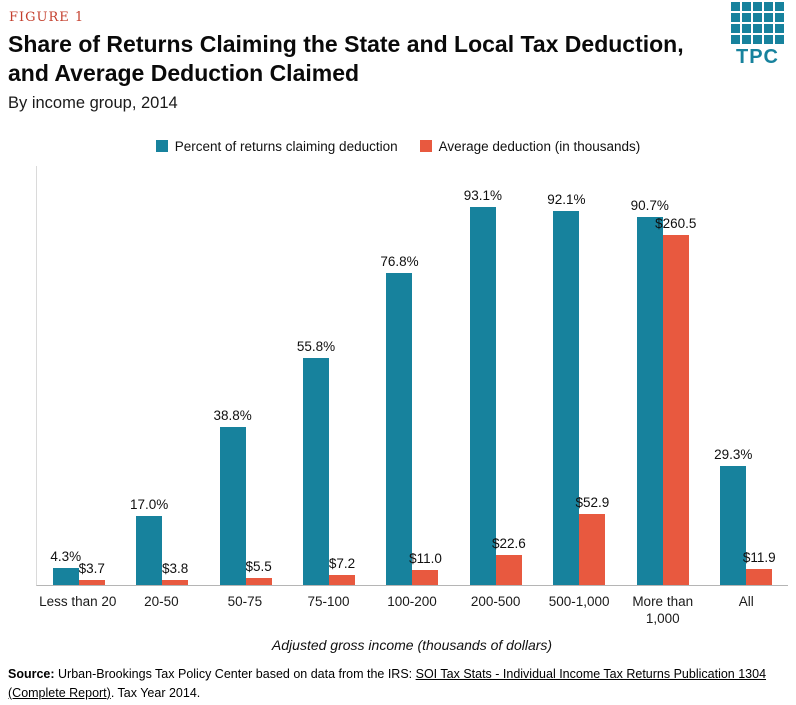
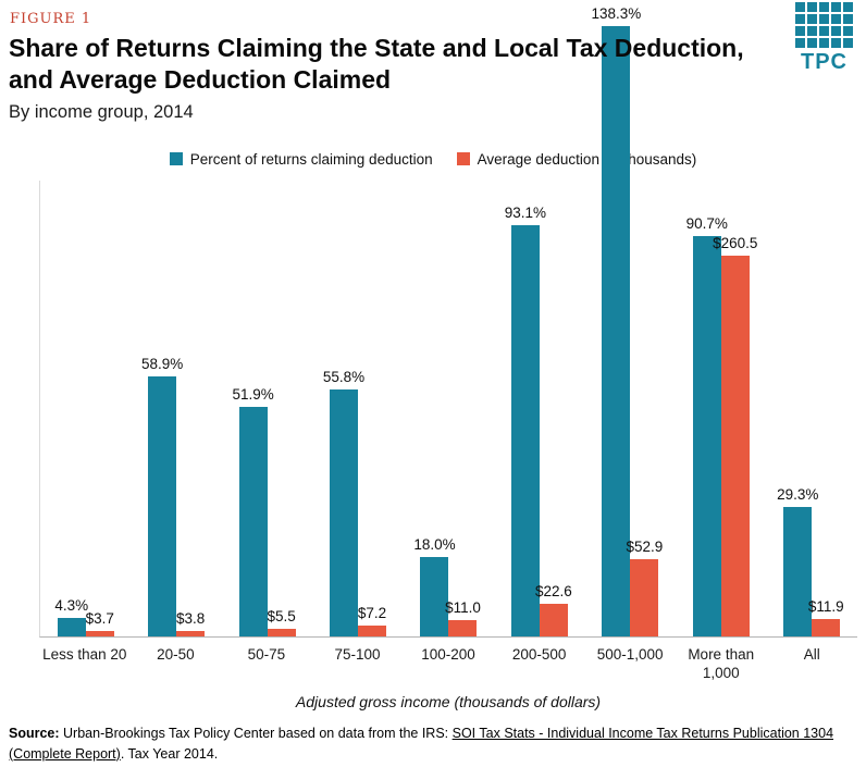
Percent of returns claiming deduction/20-50: 17.0% -> 58.9%
Percent of returns claiming deduction/50-75: 38.8% -> 51.9%
Percent of returns claiming deduction/100-200: 76.8% -> 18.0%
Percent of returns claiming deduction/500-1,000: 92.1% -> 138.3%
